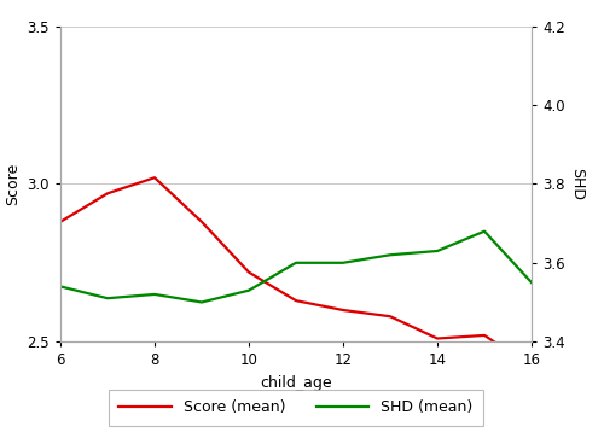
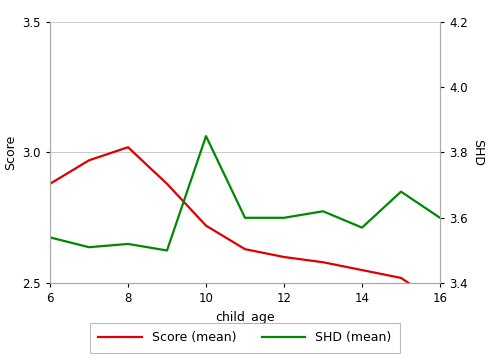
SHD (mean)/10: 3.53 -> 3.85
Score (mean)/14: 2.51 -> 2.55
SHD (mean)/14: 3.63 -> 3.57
SHD (mean)/16: 3.55 -> 3.60
